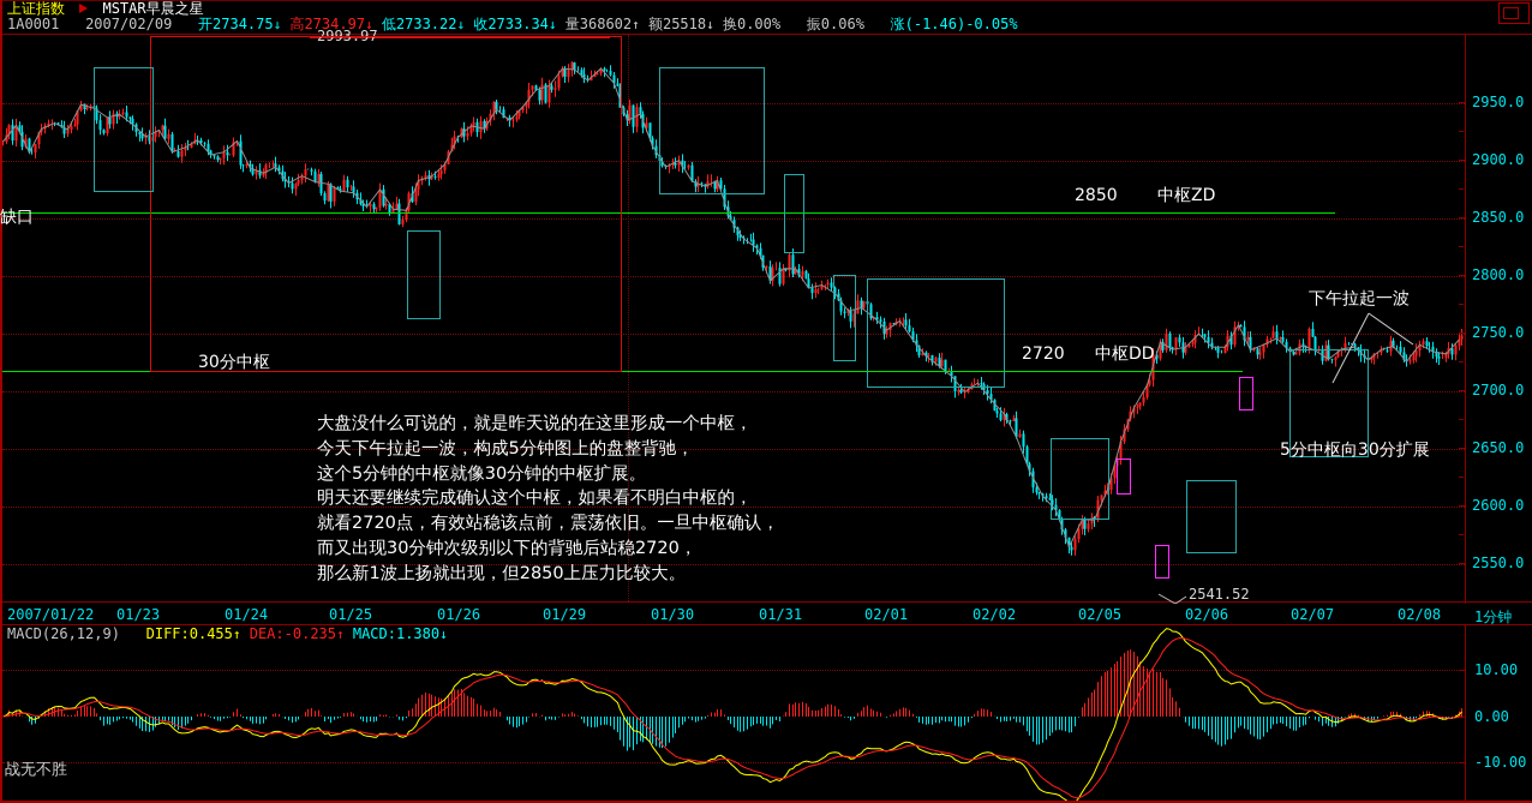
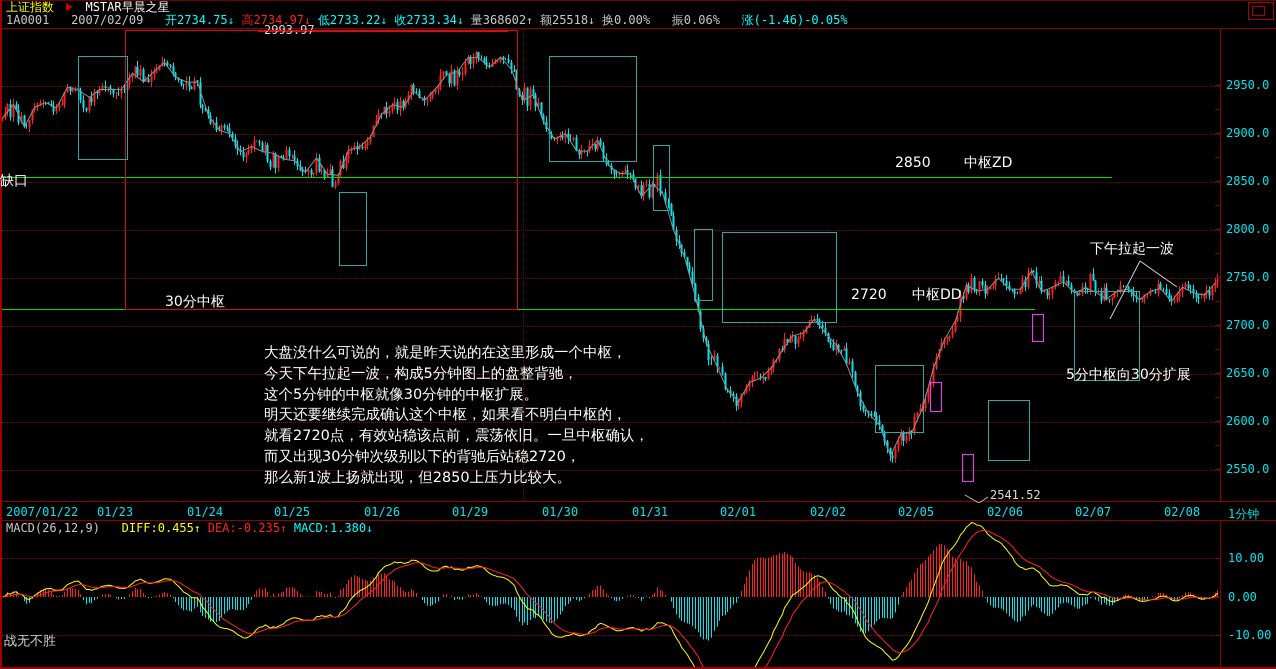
01/24: 2900 -> 2960
02/01: 2800 -> 2840
02/02: 2760 -> 2630
